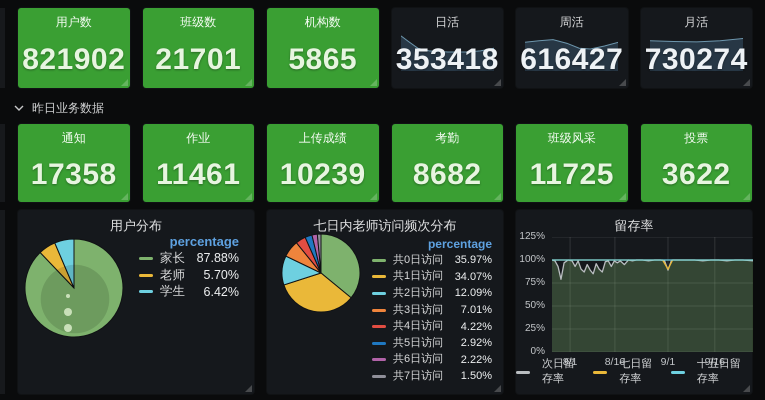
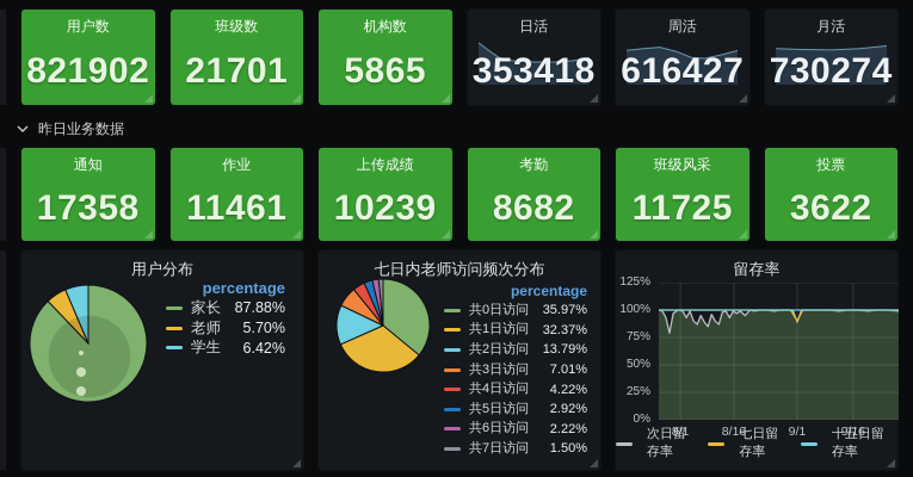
七日内老师访问频次分布/共1日访问: 34.07% -> 32.37%
七日内老师访问频次分布/共2日访问: 12.09% -> 13.79%
